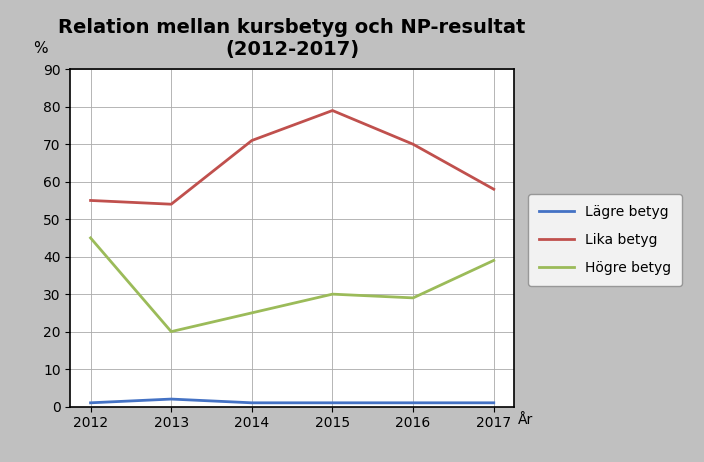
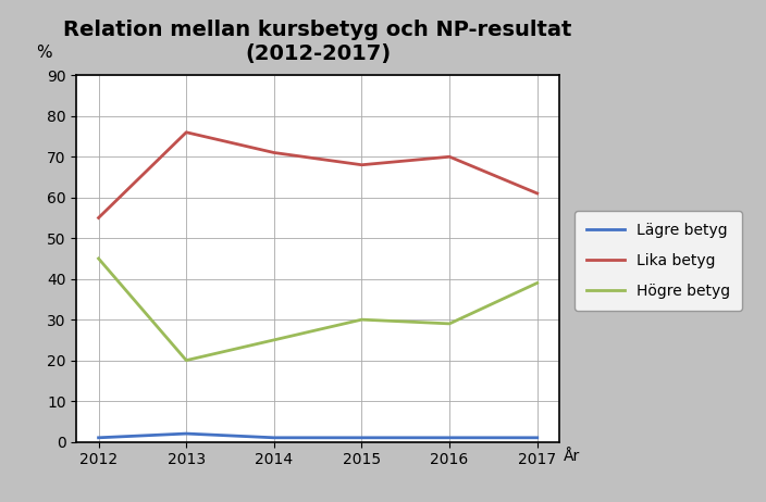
Lika betyg/2013: 54 -> 76
Lika betyg/2015: 79 -> 68
Lika betyg/2017: 58 -> 61
